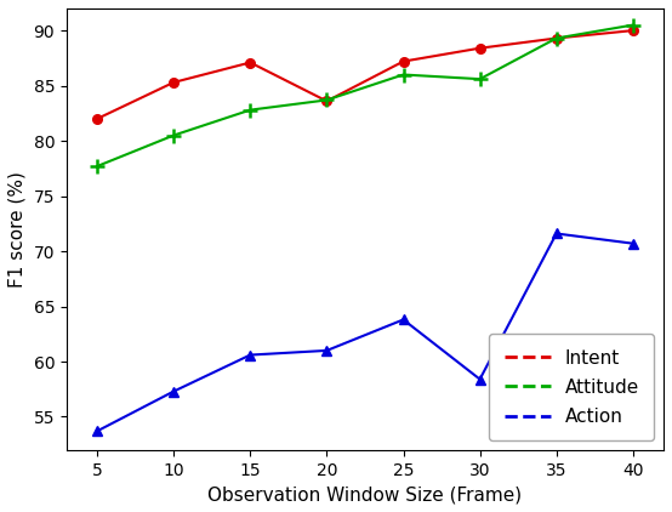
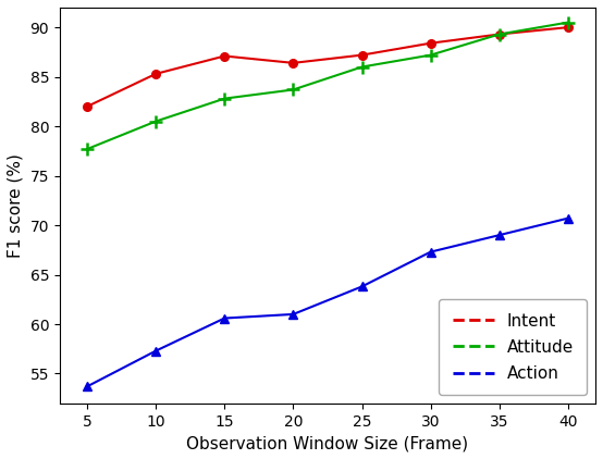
Intent/20: 83.6 -> 86.4
Attitude/30: 85.6 -> 87.2
Action/30: 58.4 -> 67.3
Action/35: 71.6 -> 69.0
